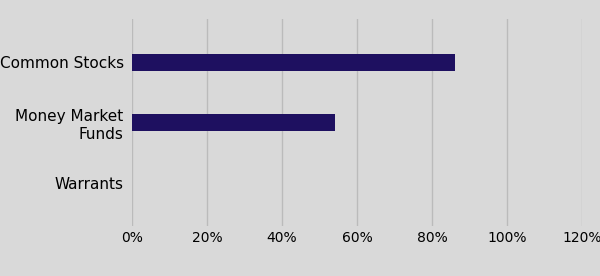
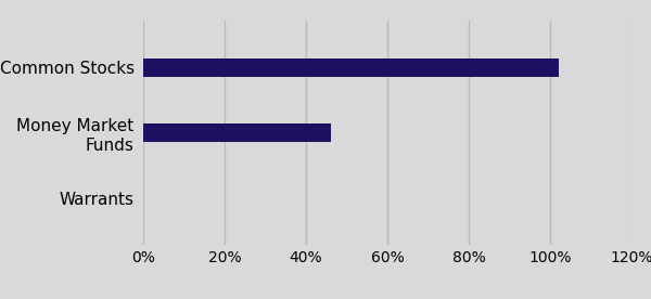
Common Stocks: 86% -> 102%
Money Market Funds: 54% -> 46%
